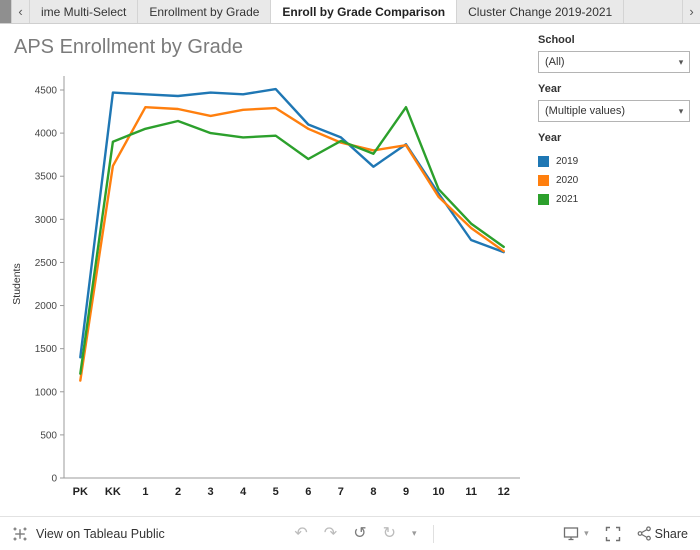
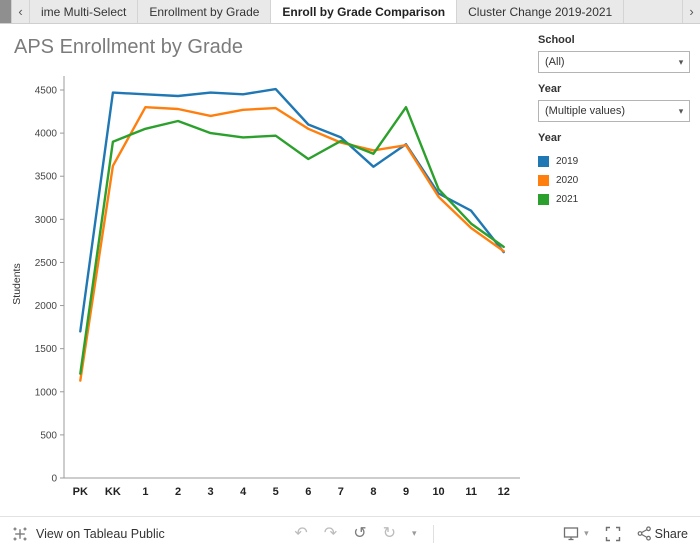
2019/PK: 1400 -> 1700
2019/11: 2800 -> 3100
